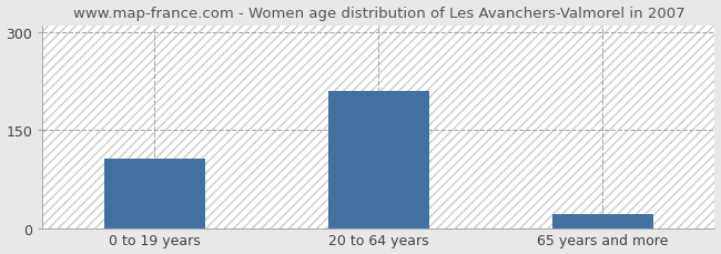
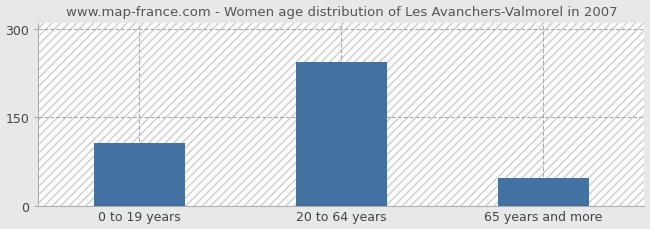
20 to 64 years: 210 -> 243
65 years and more: 22 -> 47
